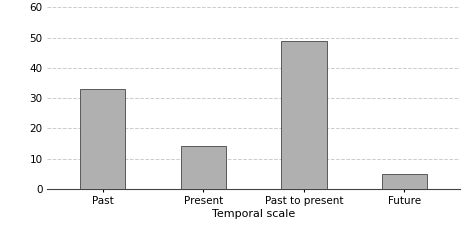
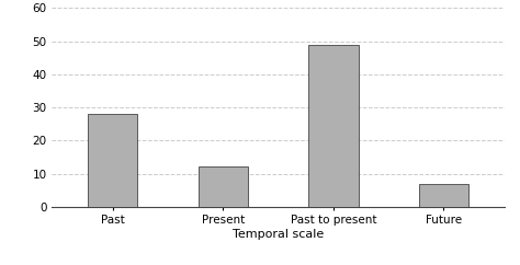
Past: 33 -> 28
Present: 14 -> 12
Future: 5 -> 7
